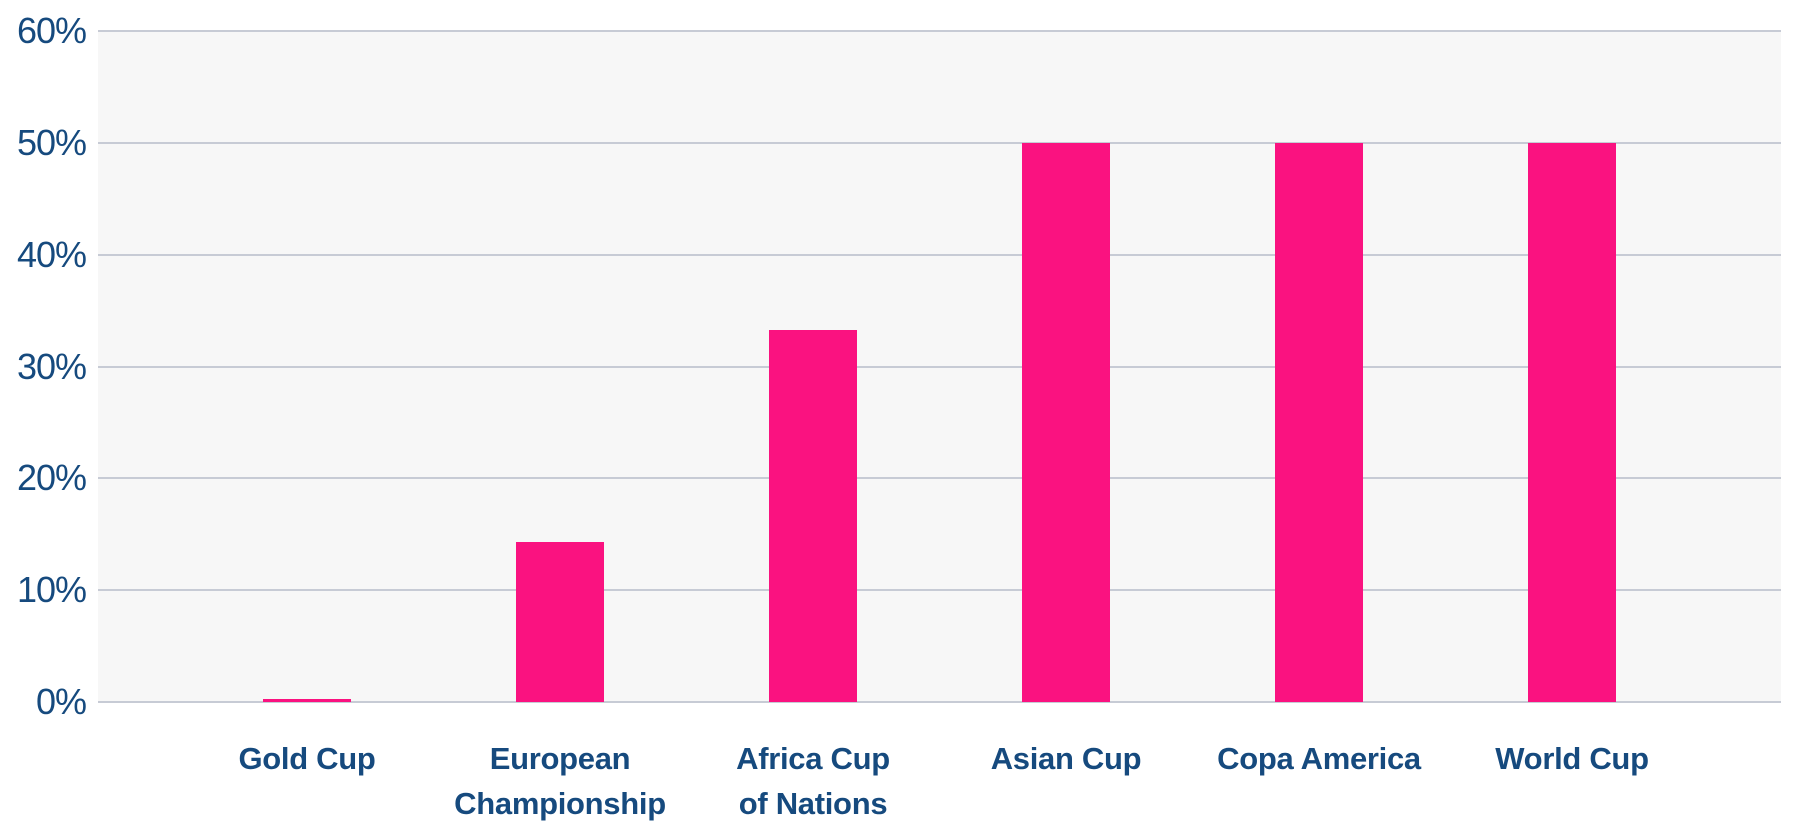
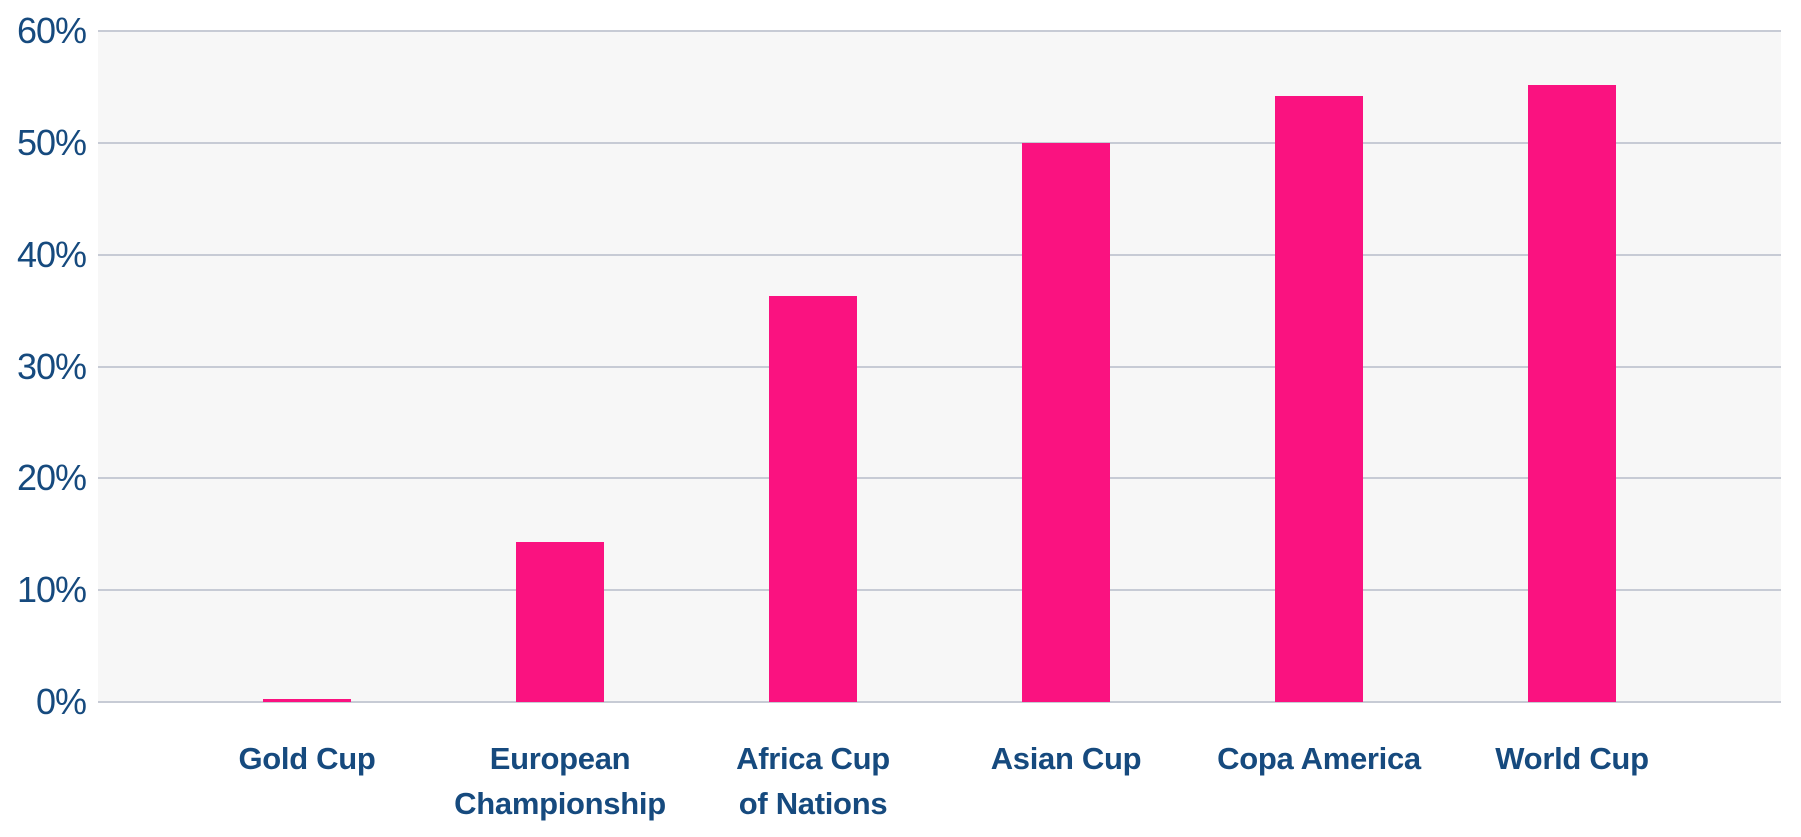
Africa Cup of Nations: 33.3% -> 36.3%
Copa America: 50.0% -> 54.2%
World Cup: 50.0% -> 55.2%
